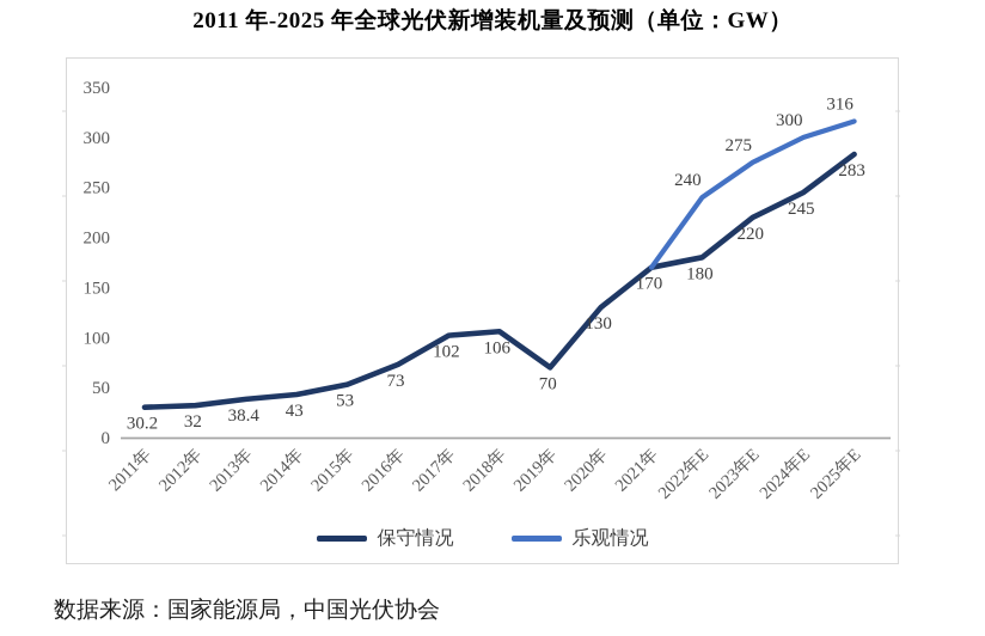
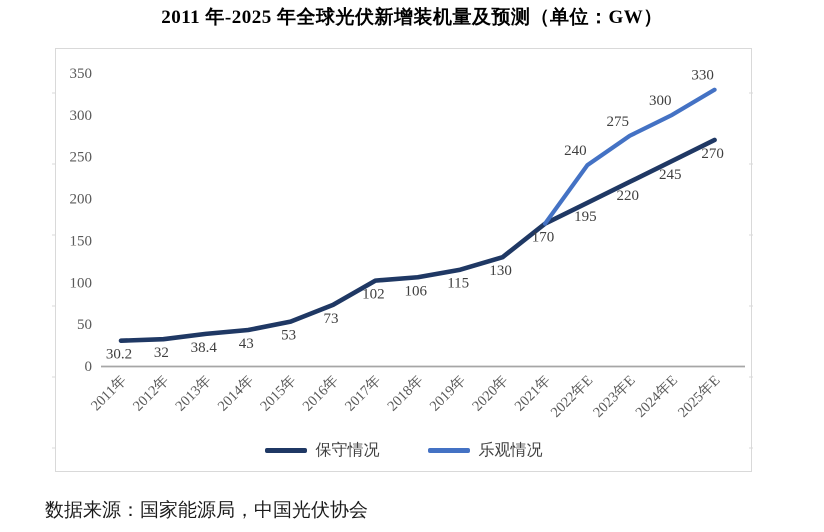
保守情况/2019年: 70 -> 115
保守情况/2022年E: 180 -> 195
保守情况/2025年E: 283 -> 270
乐观情况/2025年E: 316 -> 330
